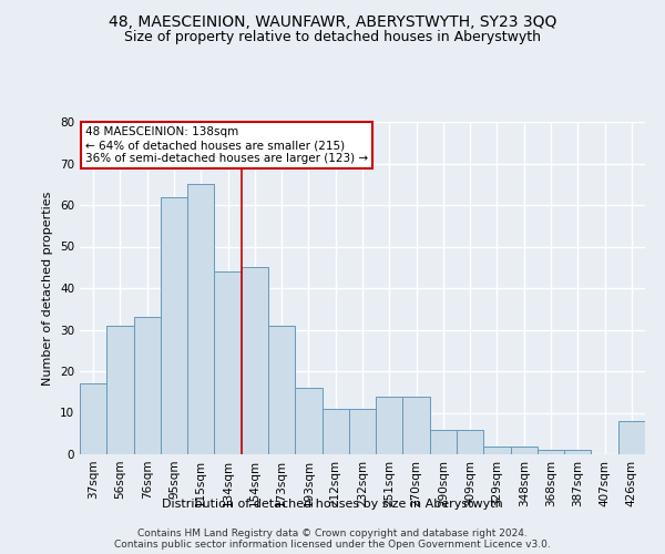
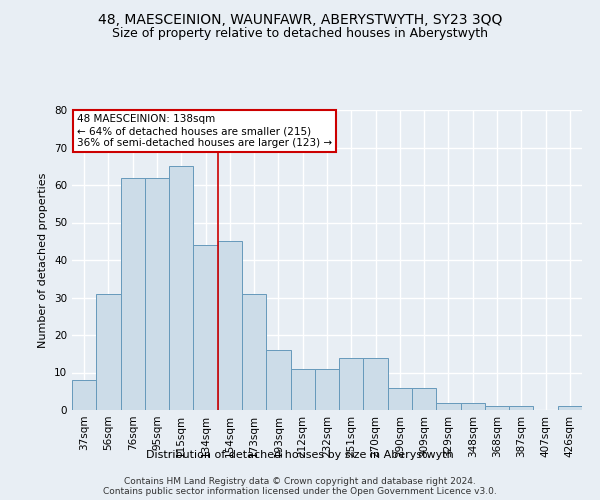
37sqm: 17 -> 8
76sqm: 33 -> 62
426sqm: 8 -> 1
